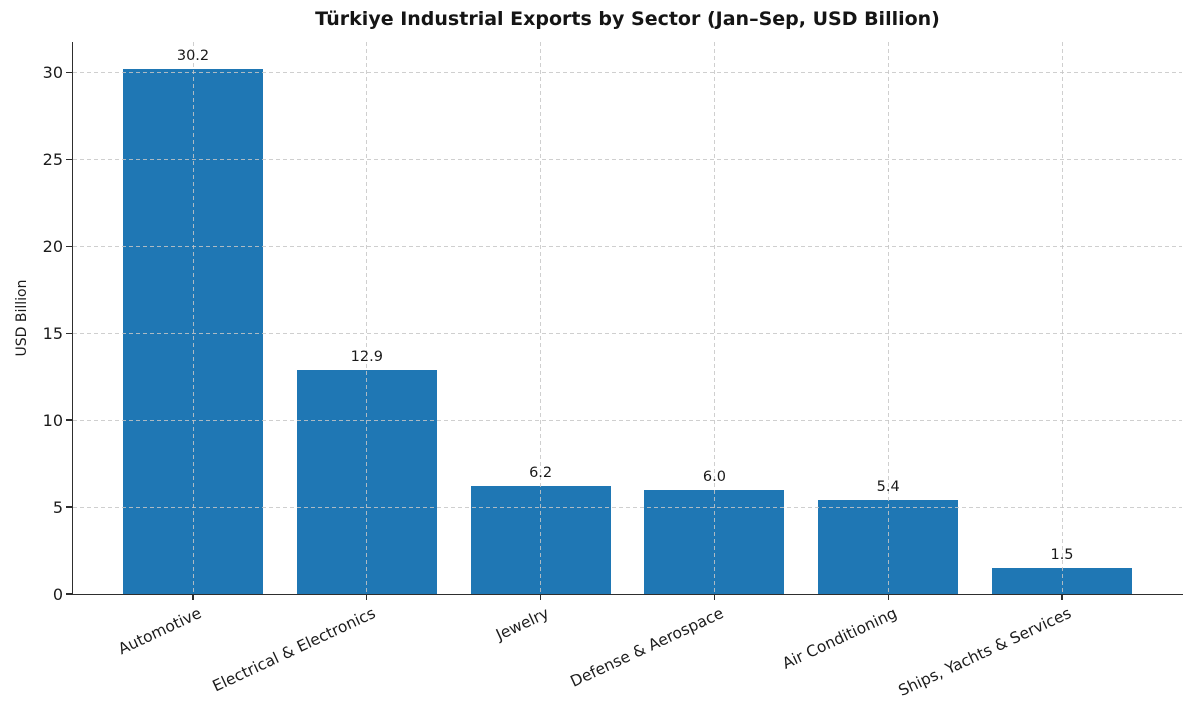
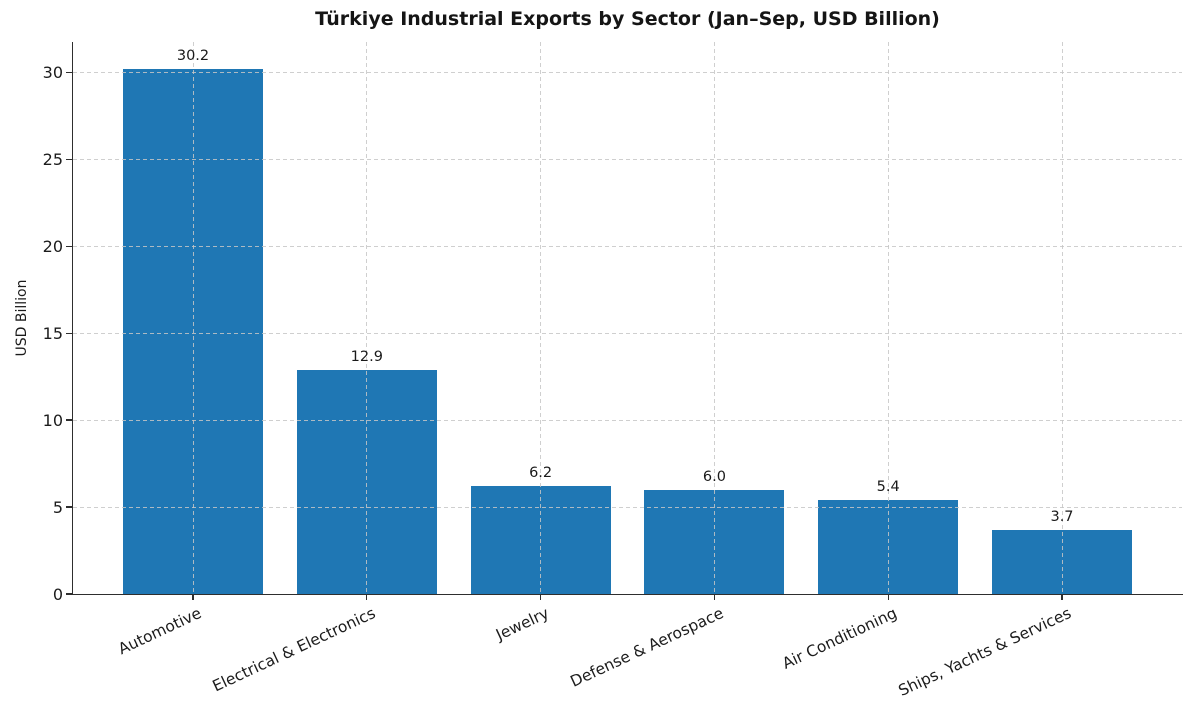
Ships, Yachts & Services: 1.5 -> 3.7
